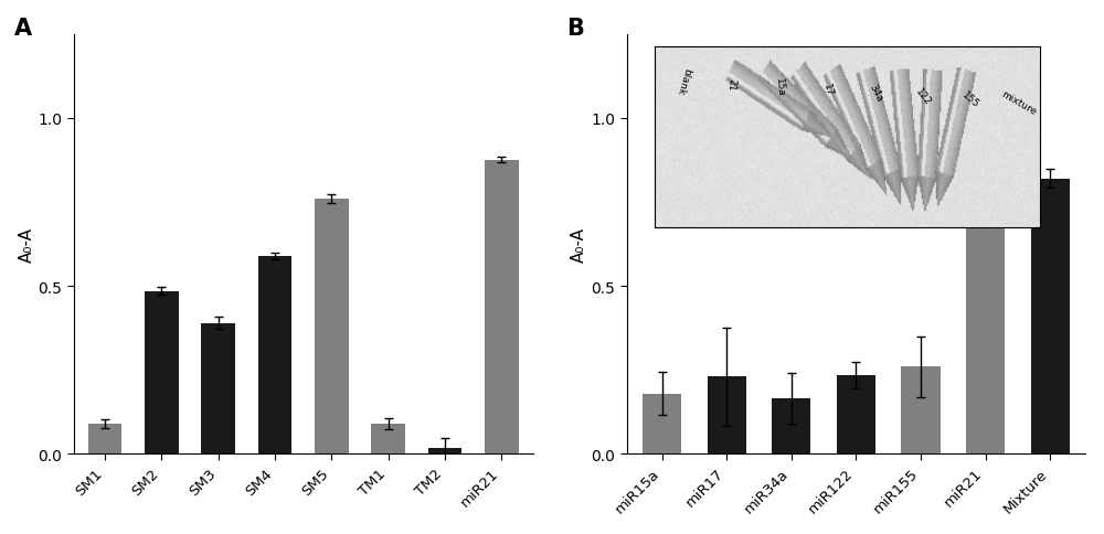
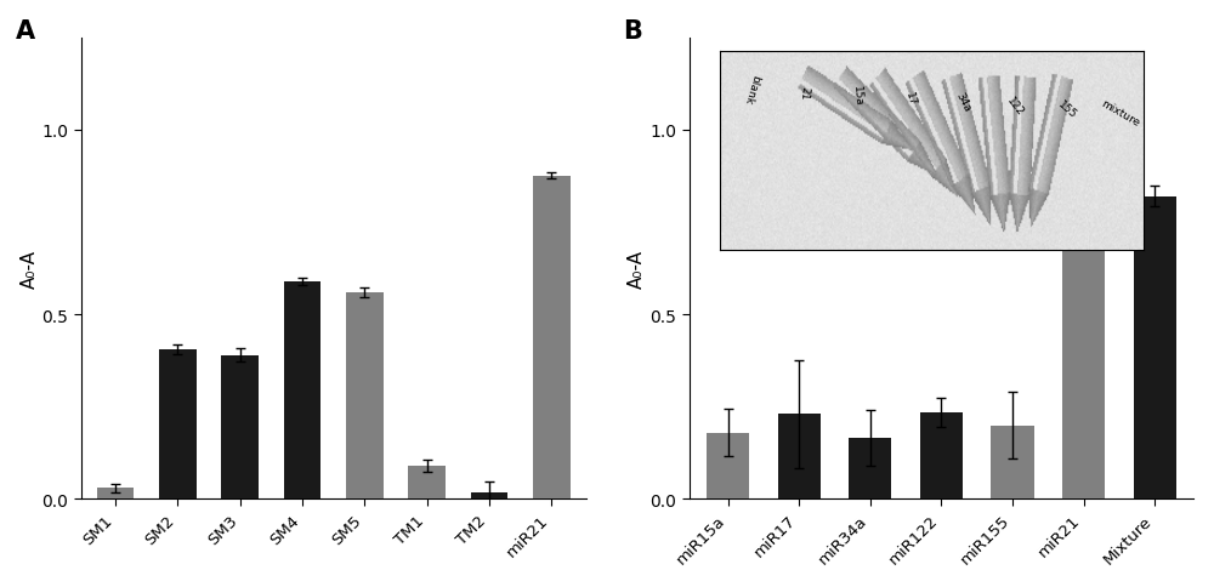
SM1: 0.090 -> 0.030
SM2: 0.485 -> 0.405
SM5: 0.760 -> 0.560
miR155: 0.260 -> 0.200
